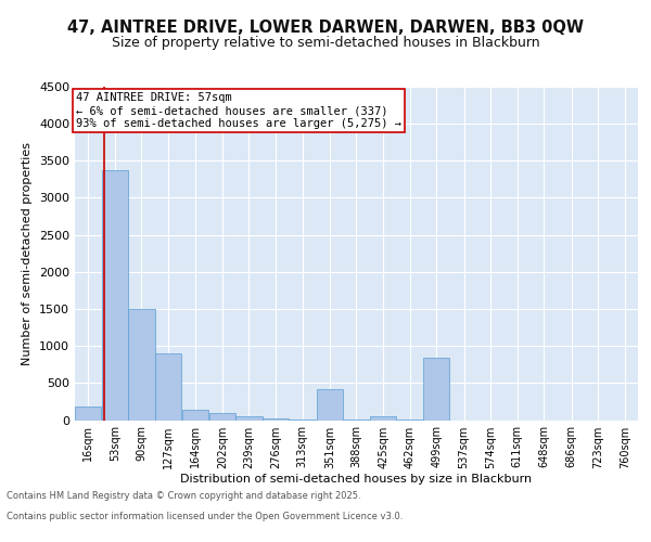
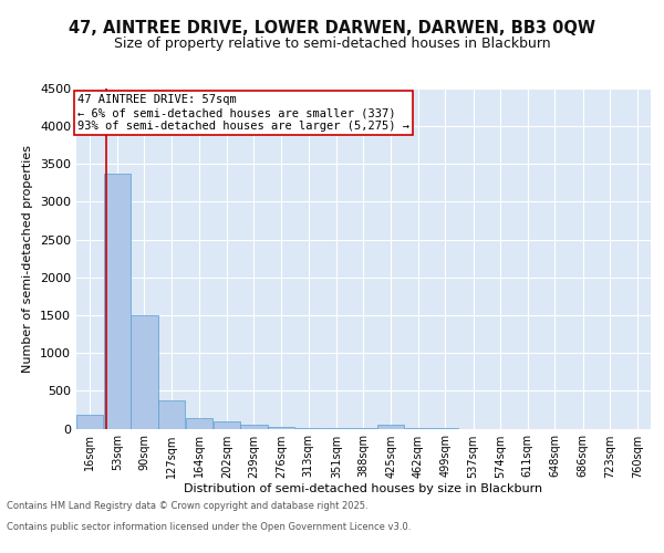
127sqm: 900 -> 380
351sqm: 420 -> 0
499sqm: 840 -> 0
